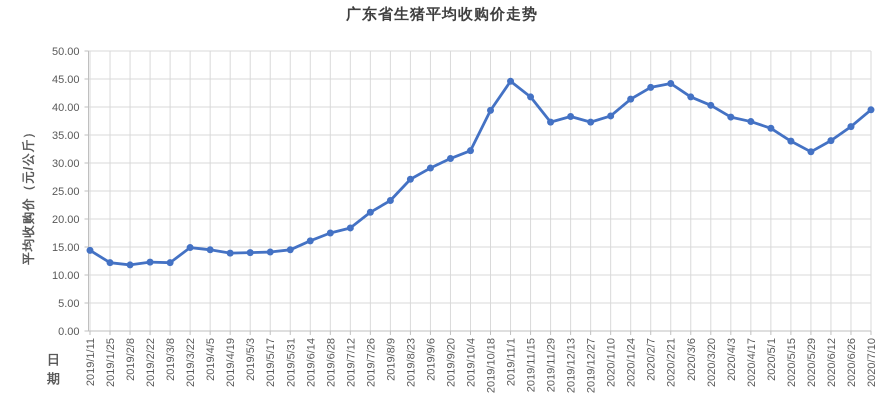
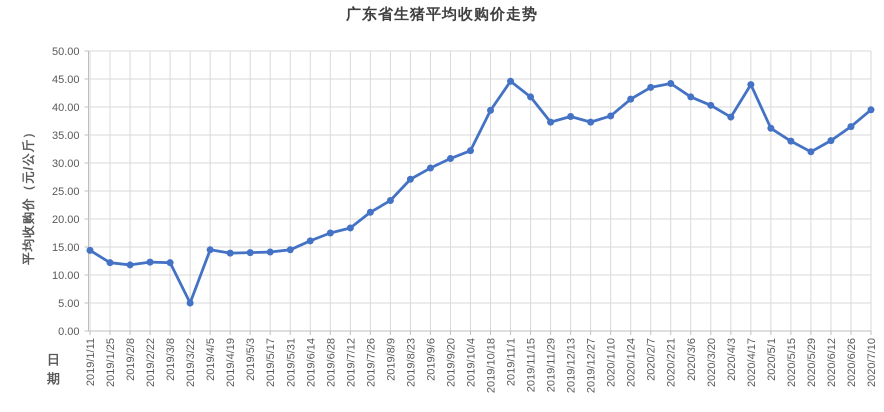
2019/3/22: 15 -> 5
2020/4/17: 37 -> 44
